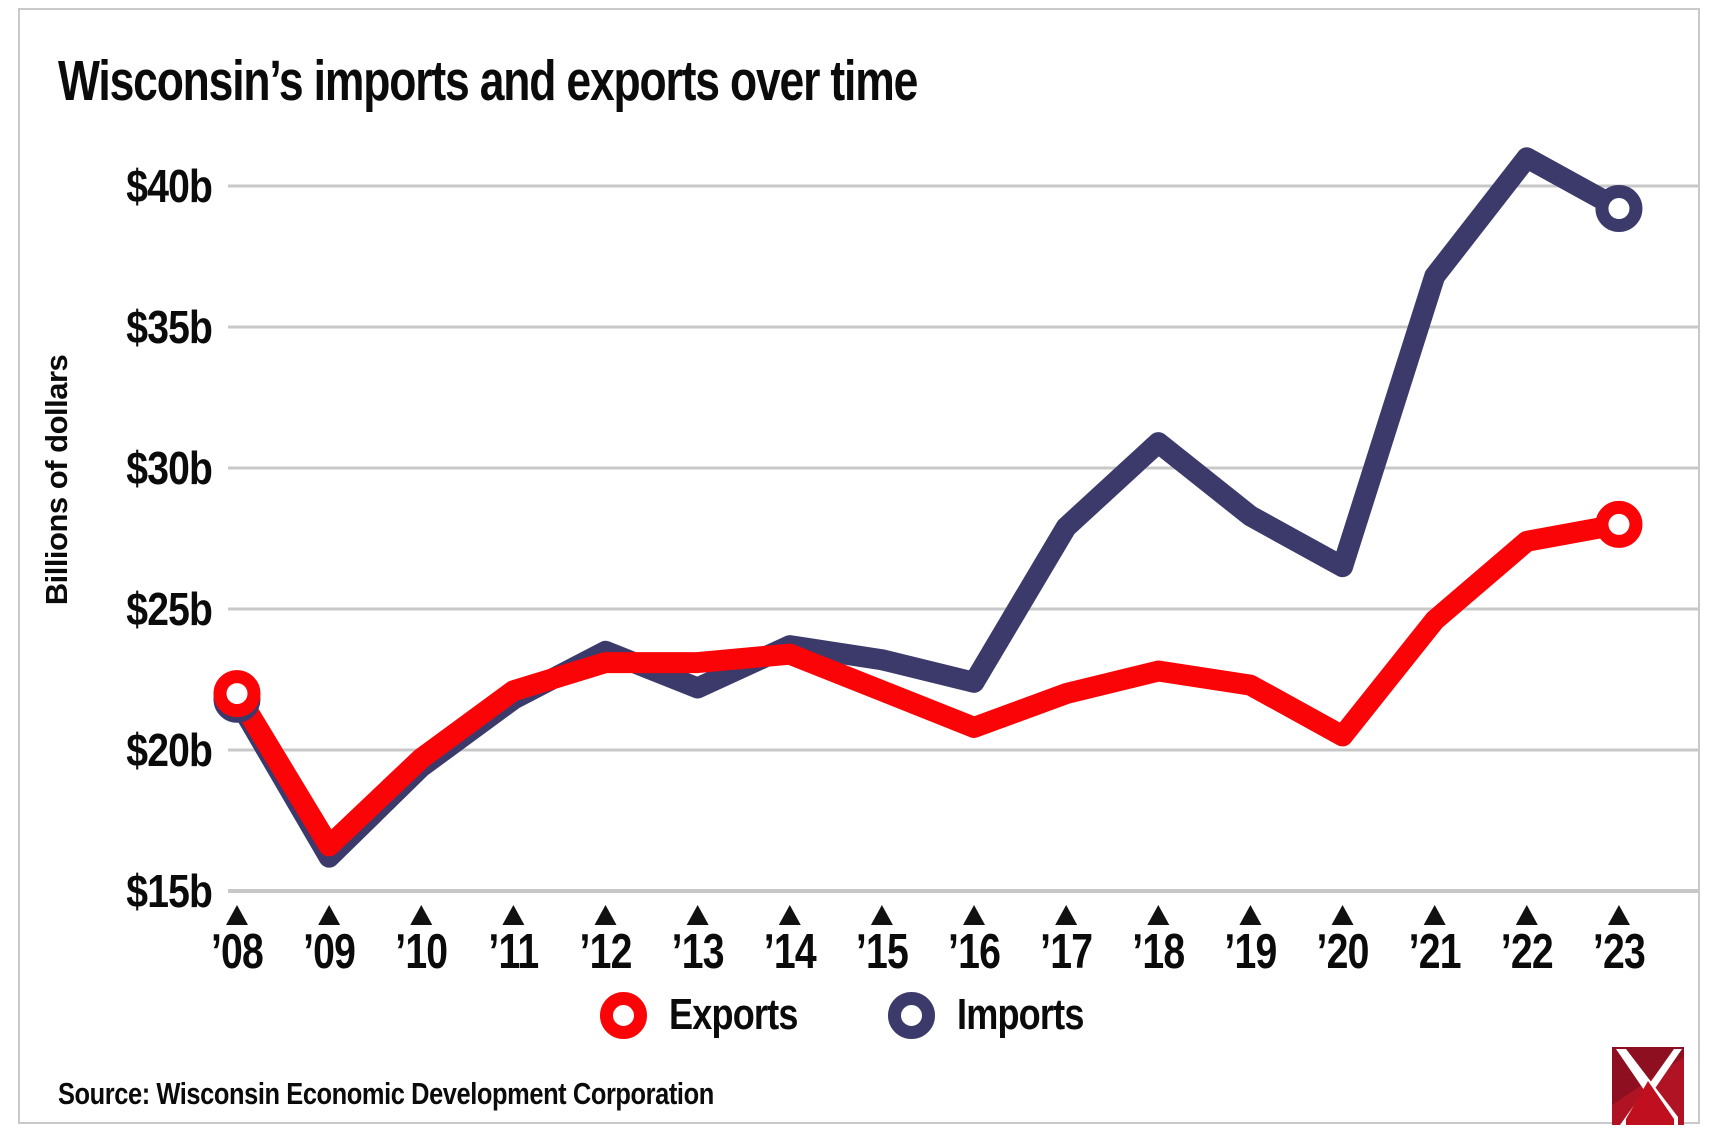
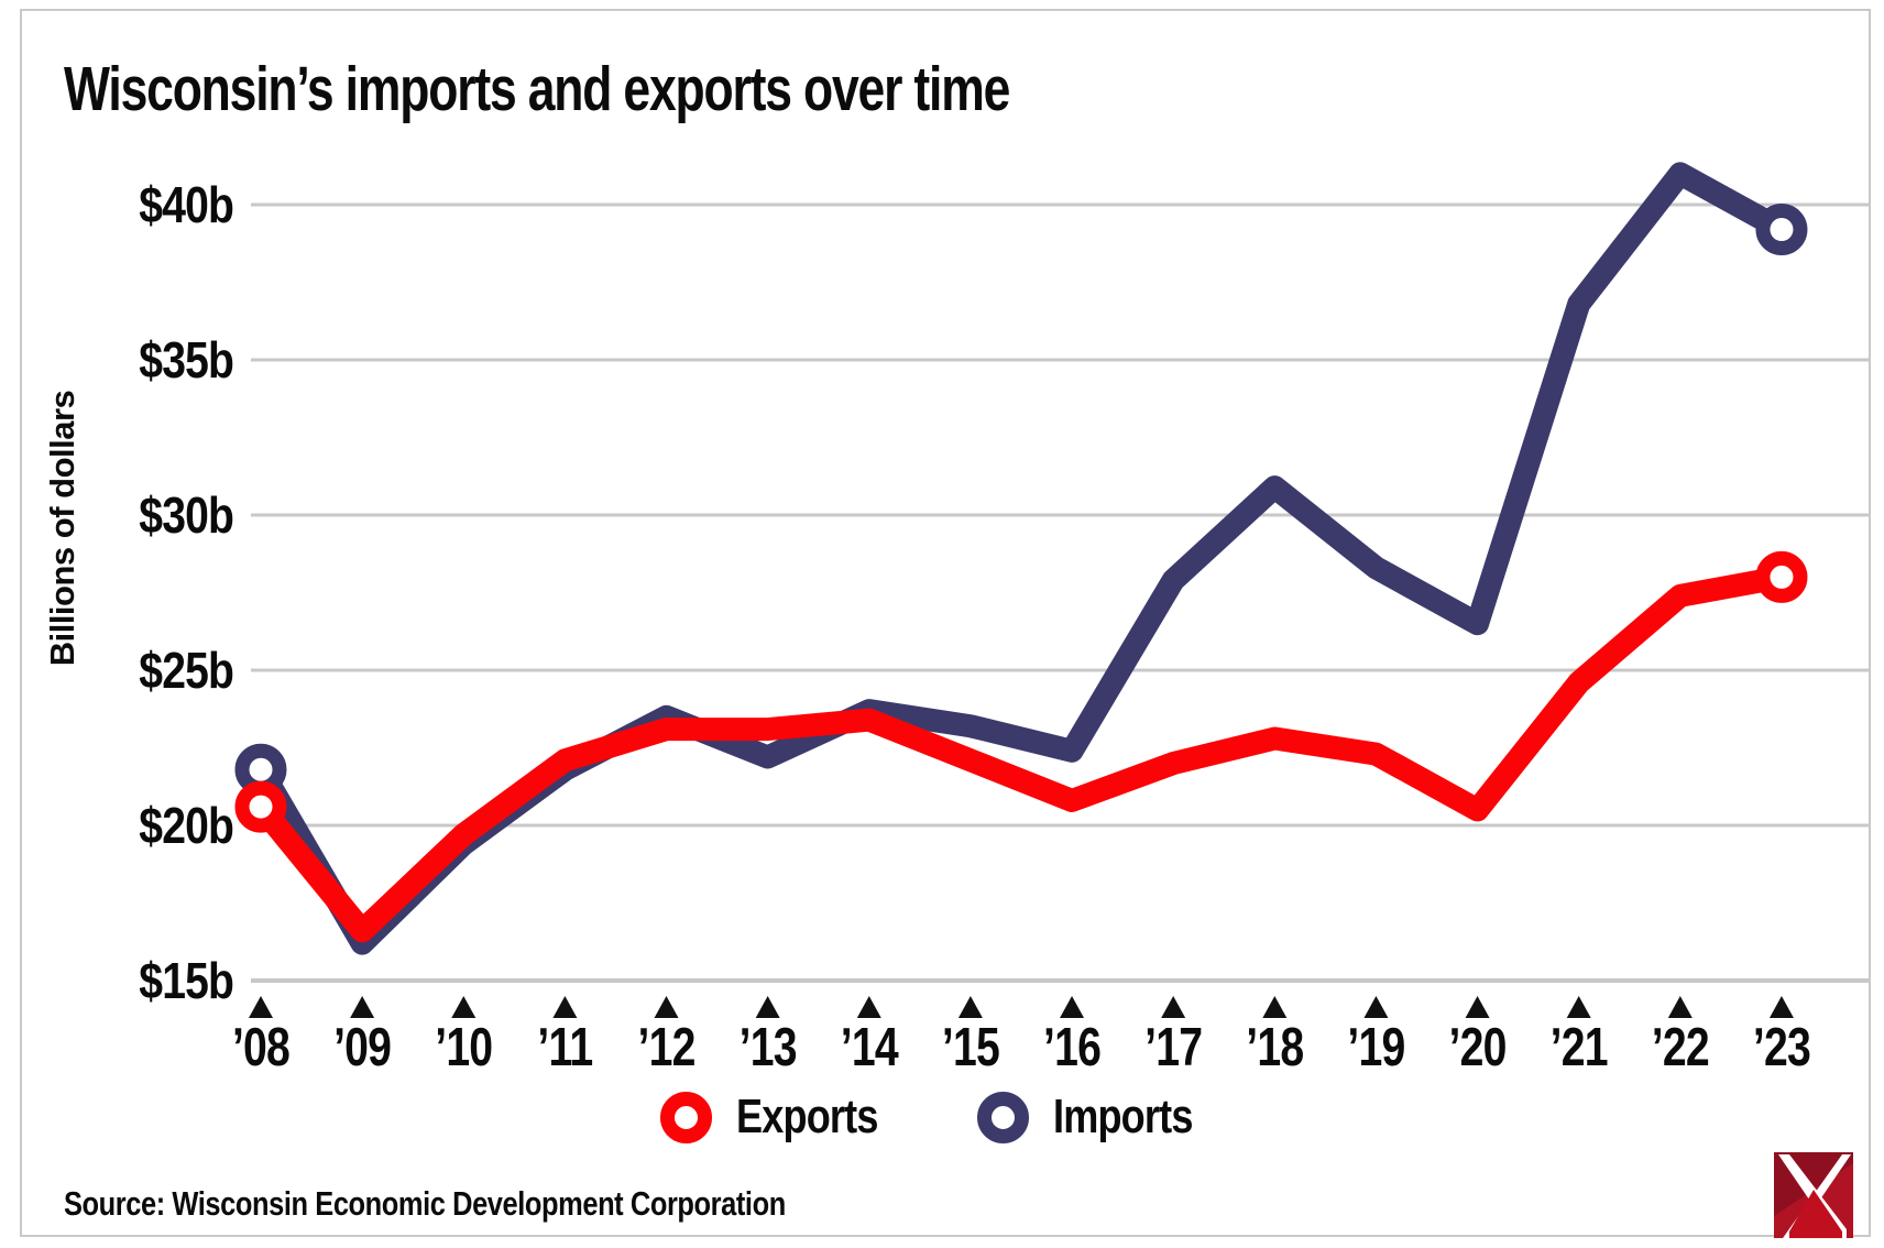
Exports/’08: $22.0b -> $20.6b
